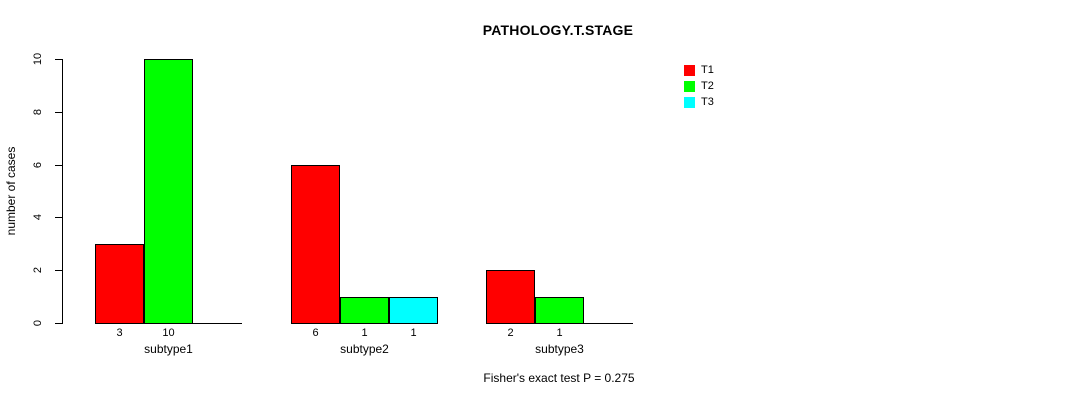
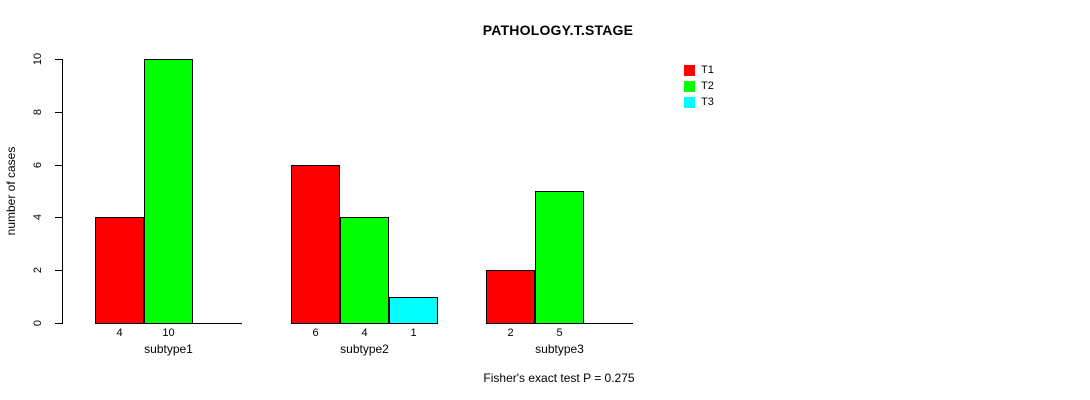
T1/subtype1: 3 -> 4
T2/subtype2: 1 -> 4
T2/subtype3: 1 -> 5
